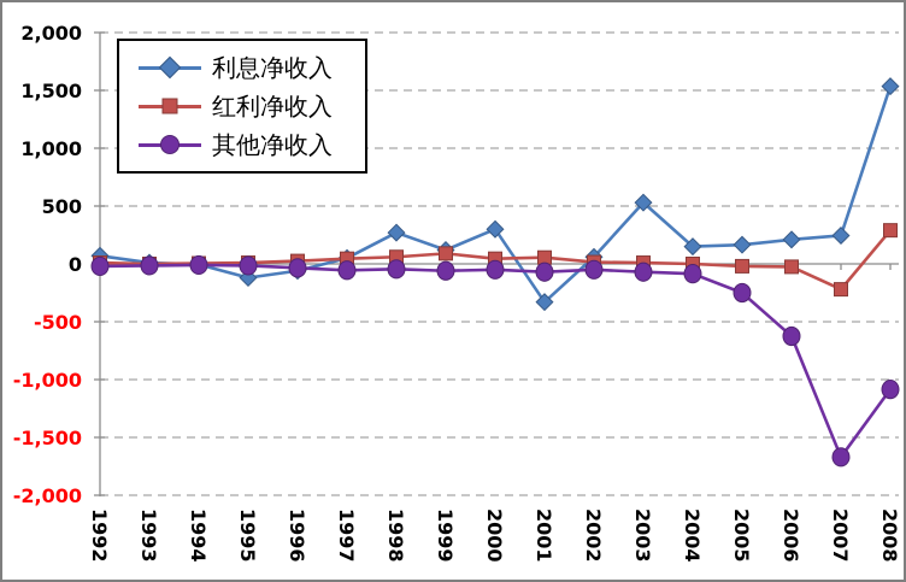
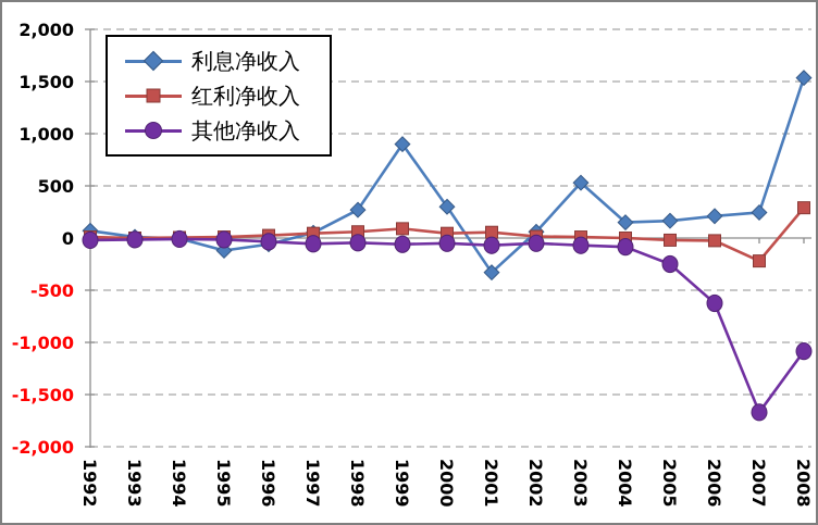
利息净收入/1999: 100 -> 900
